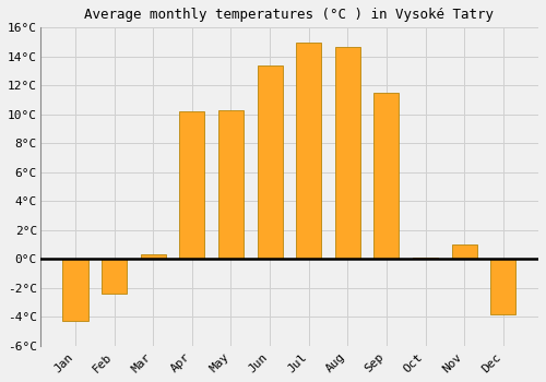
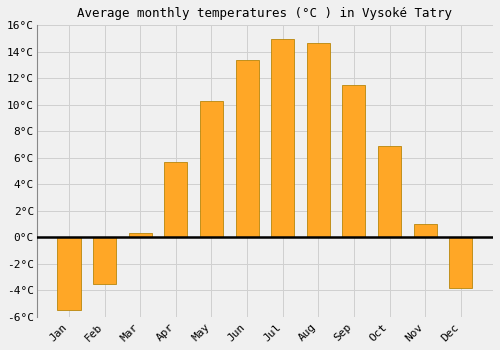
Jan: -4.3°C -> -5.5°C
Feb: -2.4°C -> -3.5°C
Apr: 10.2°C -> 5.7°C
Oct: 0.1°C -> 6.9°C
